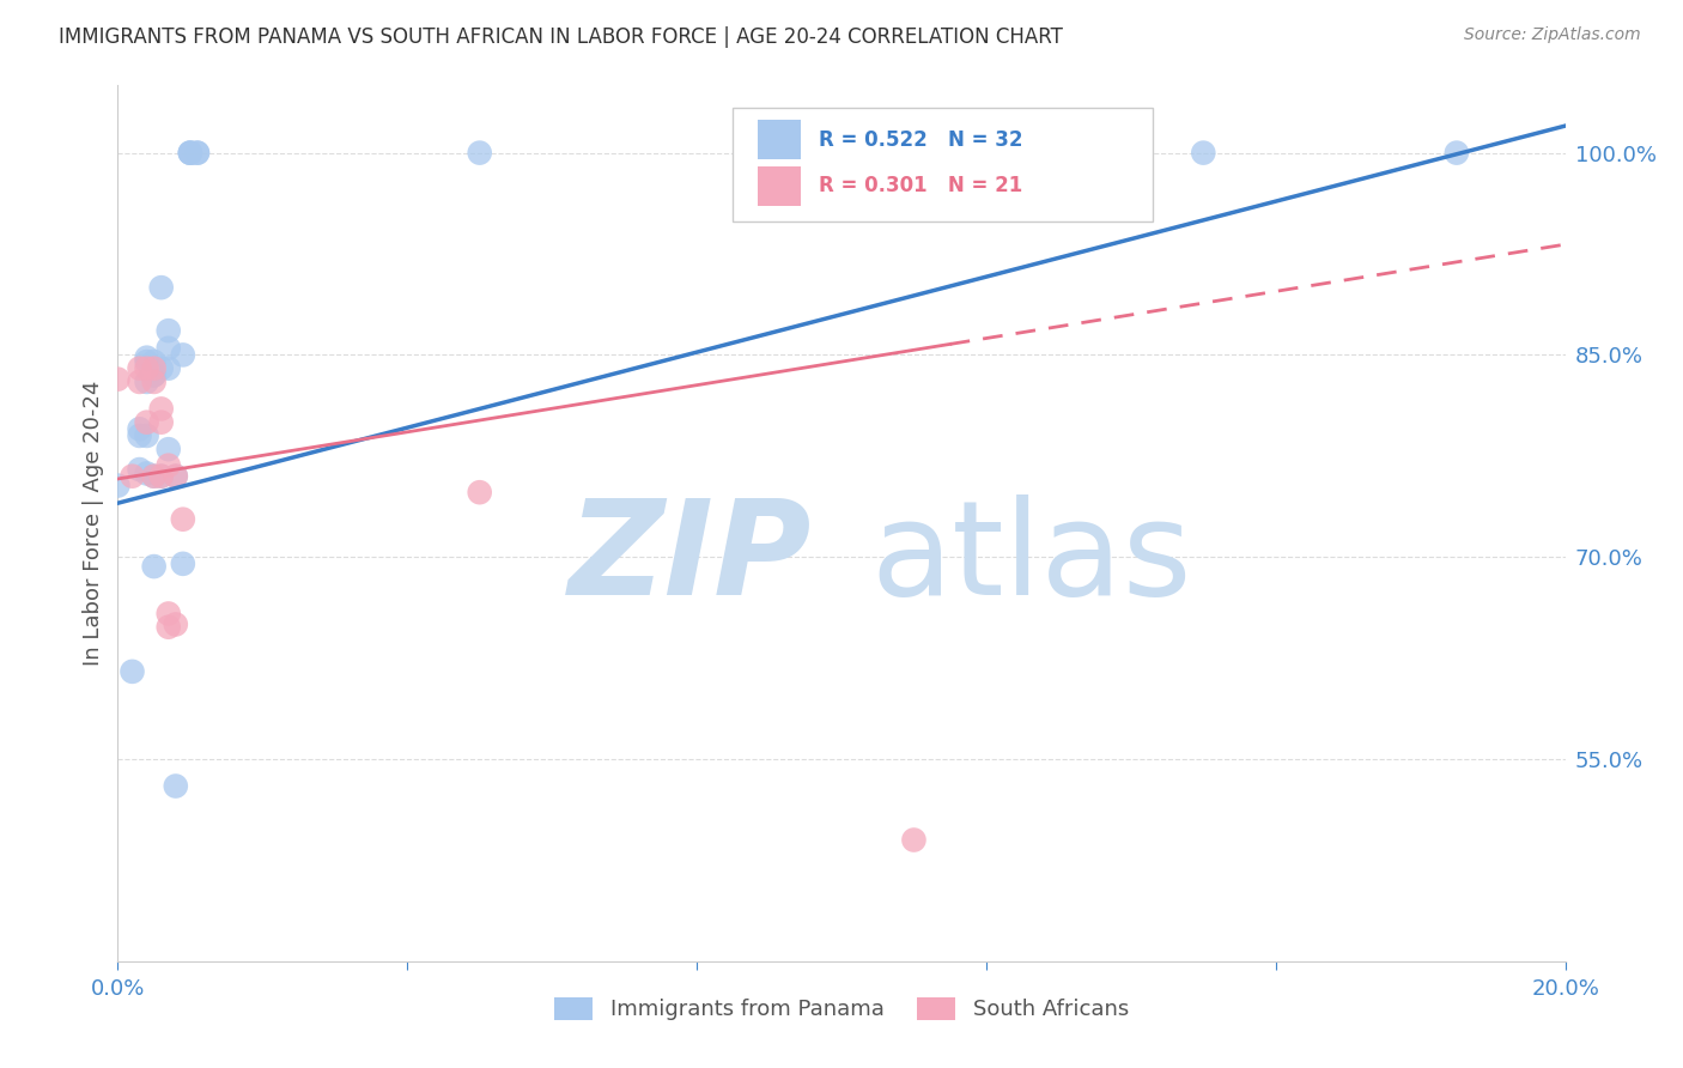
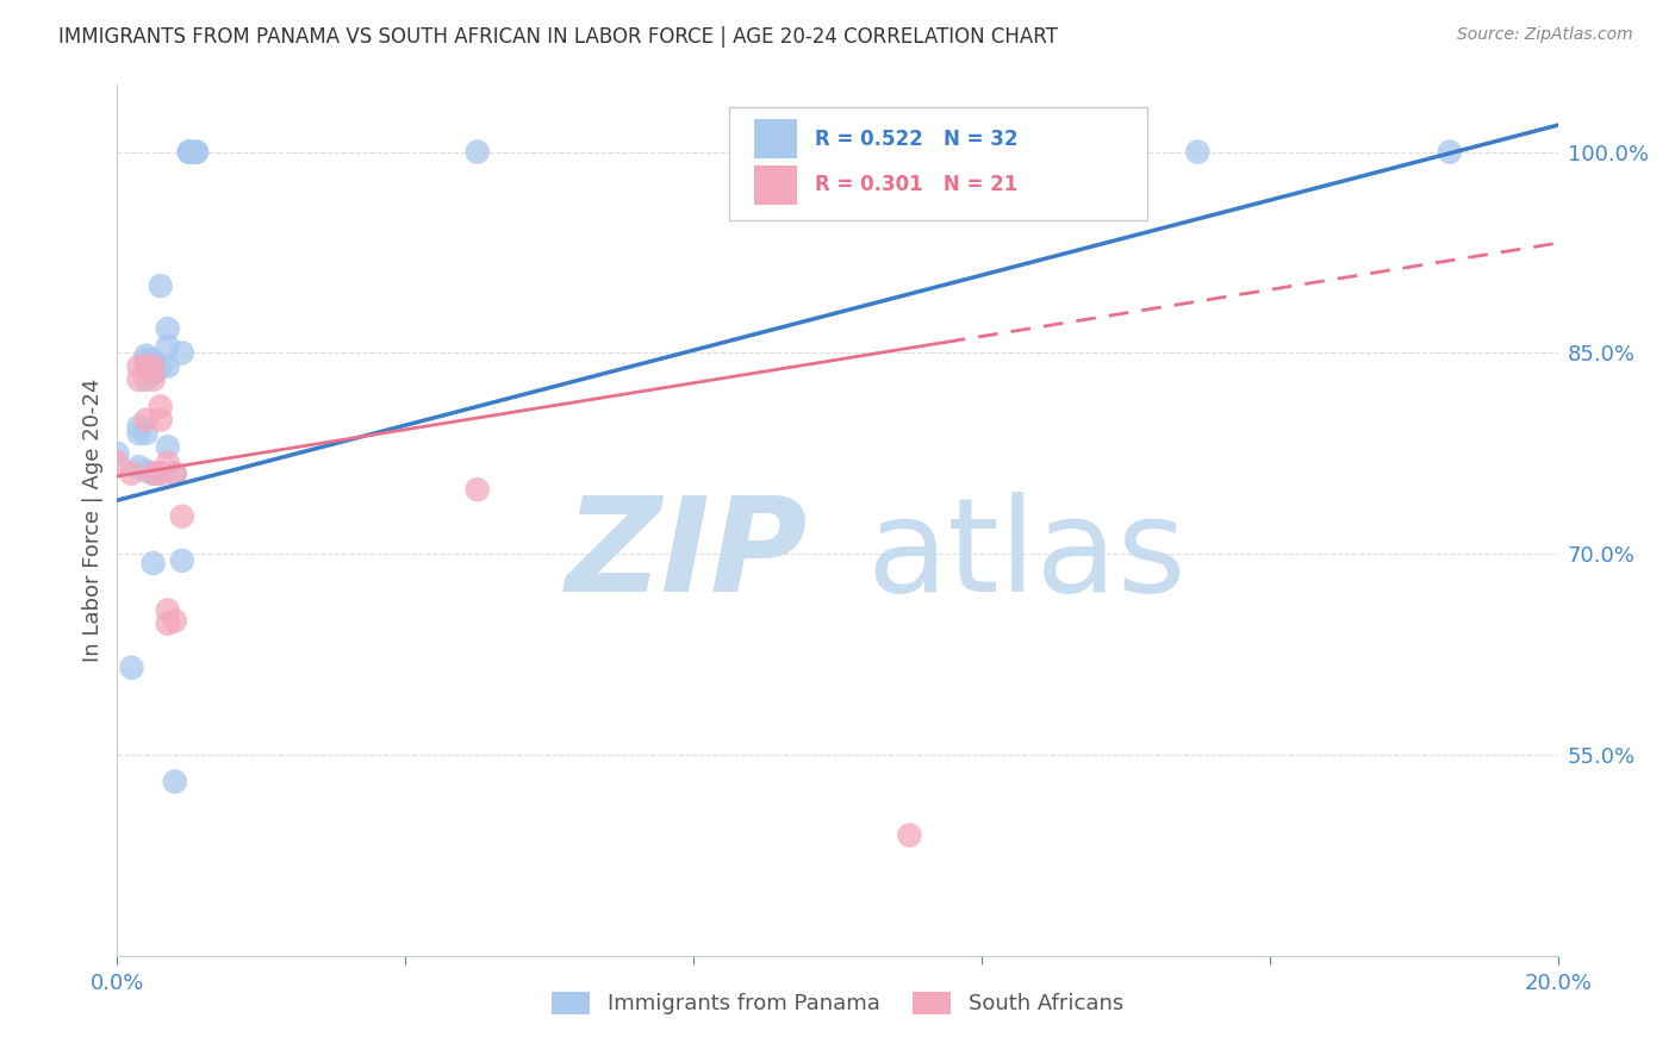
Immigrants from Panama/0.0%: 75.3% -> 77.5%
South Africans/0.0%: 83.2% -> 76.8%
